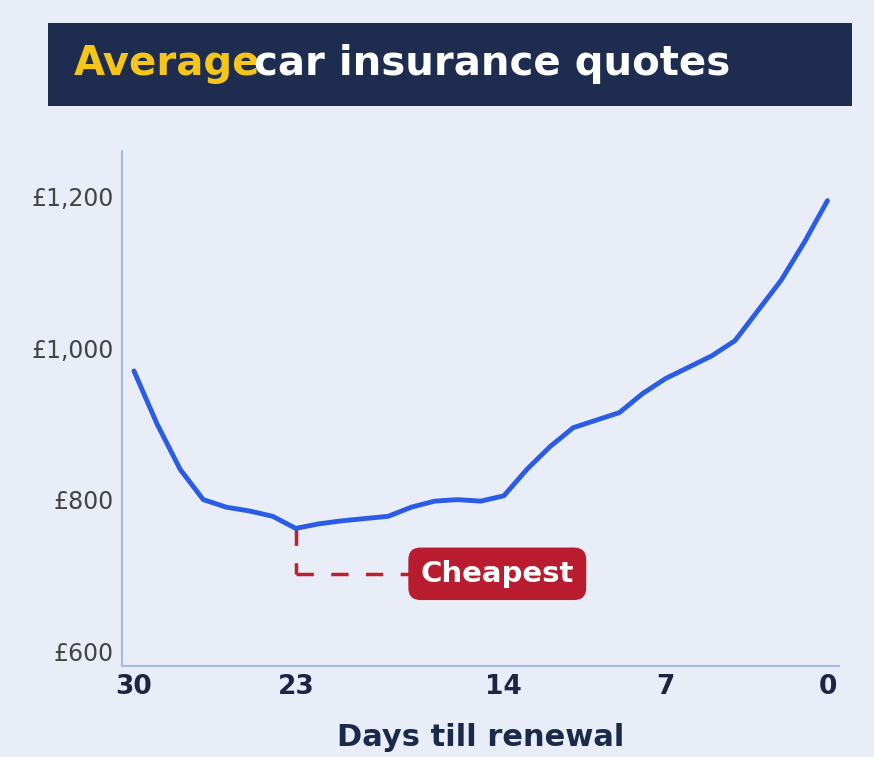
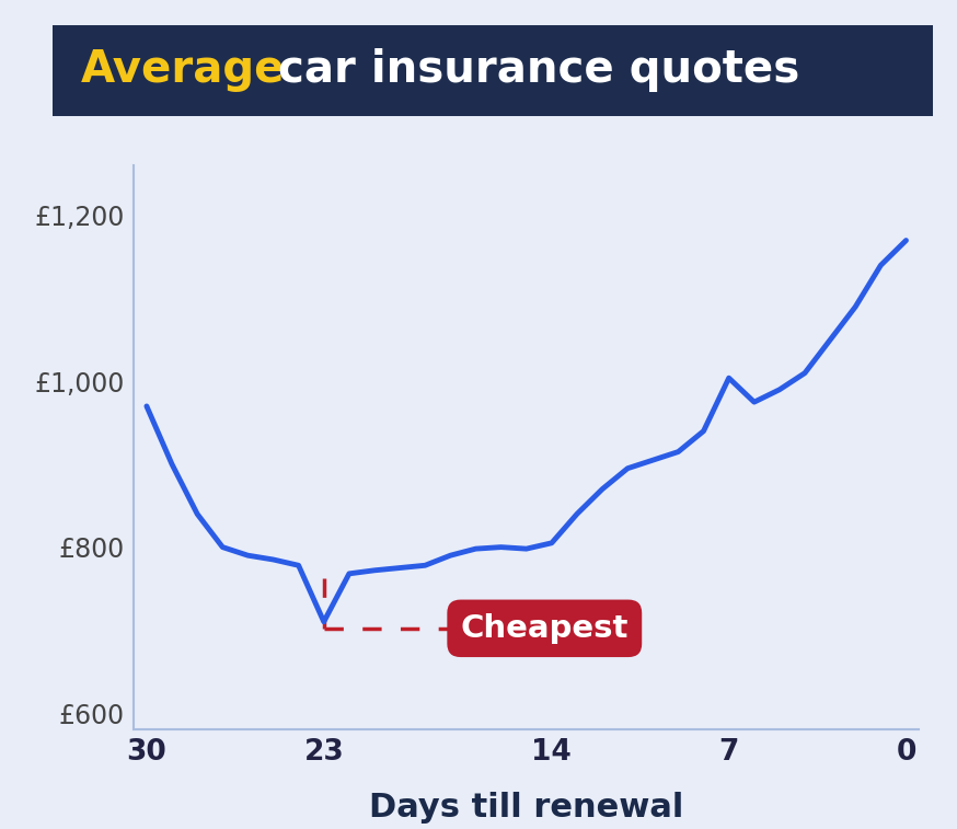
23: £762 -> £710
7: £960 -> £1,004
0: £1,195 -> £1,170
